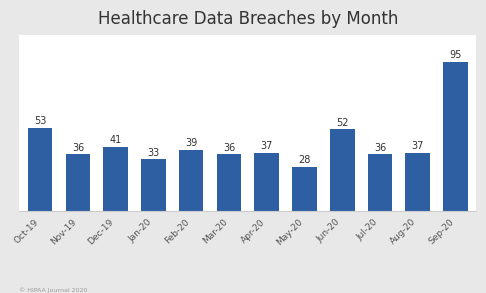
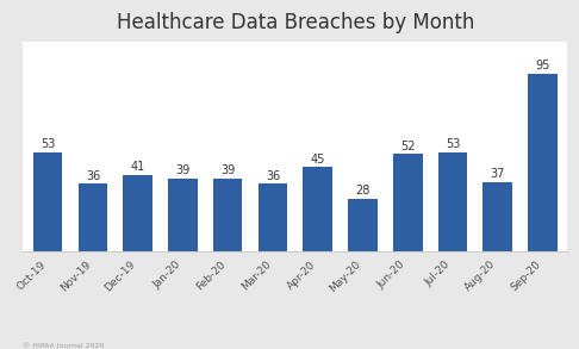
Jan-20: 33 -> 39
Apr-20: 37 -> 45
Jul-20: 36 -> 53
